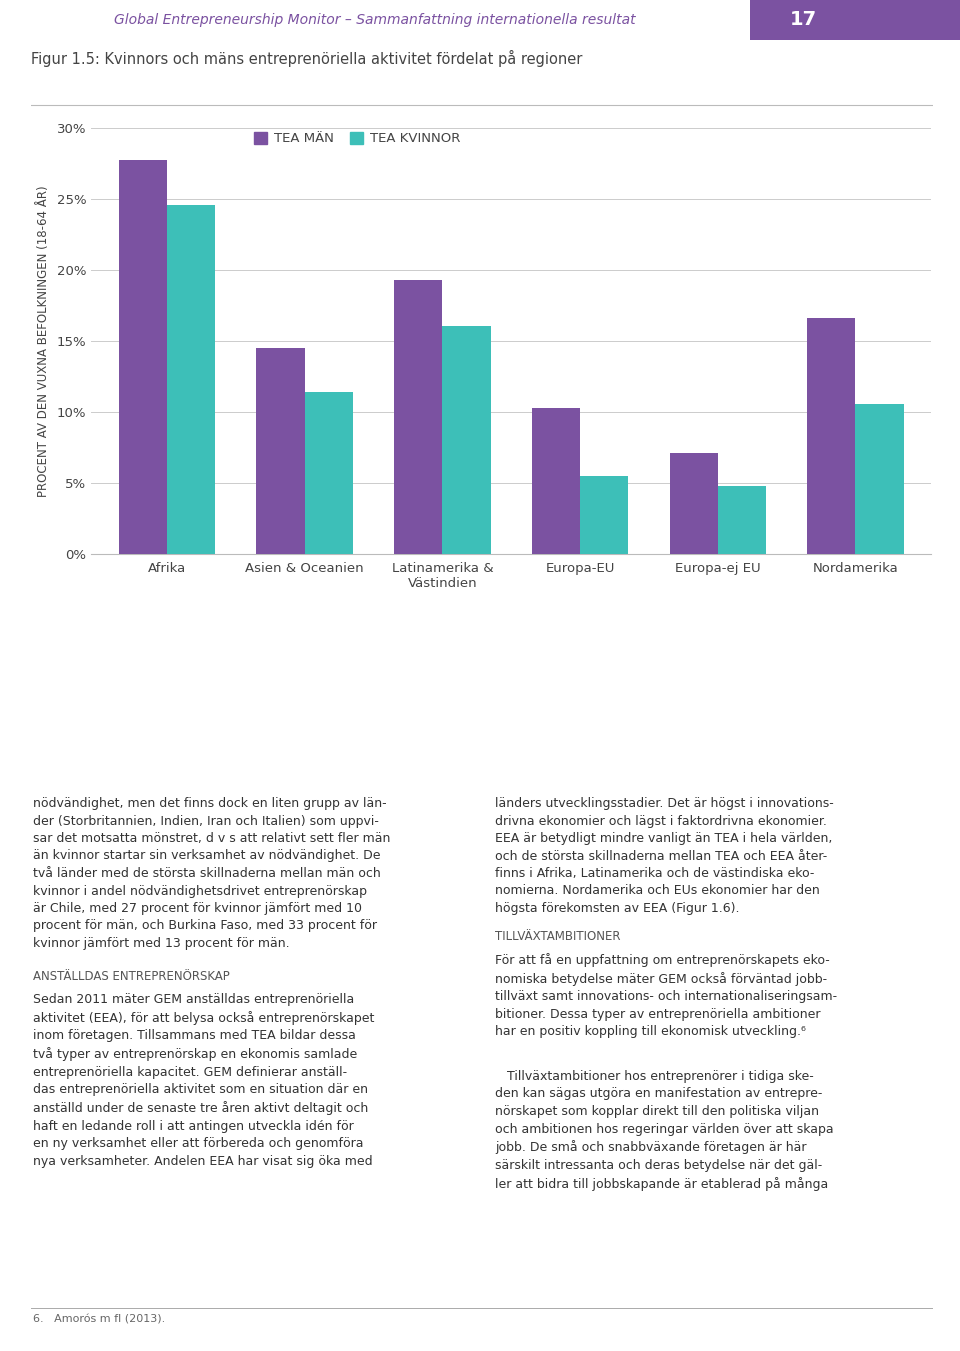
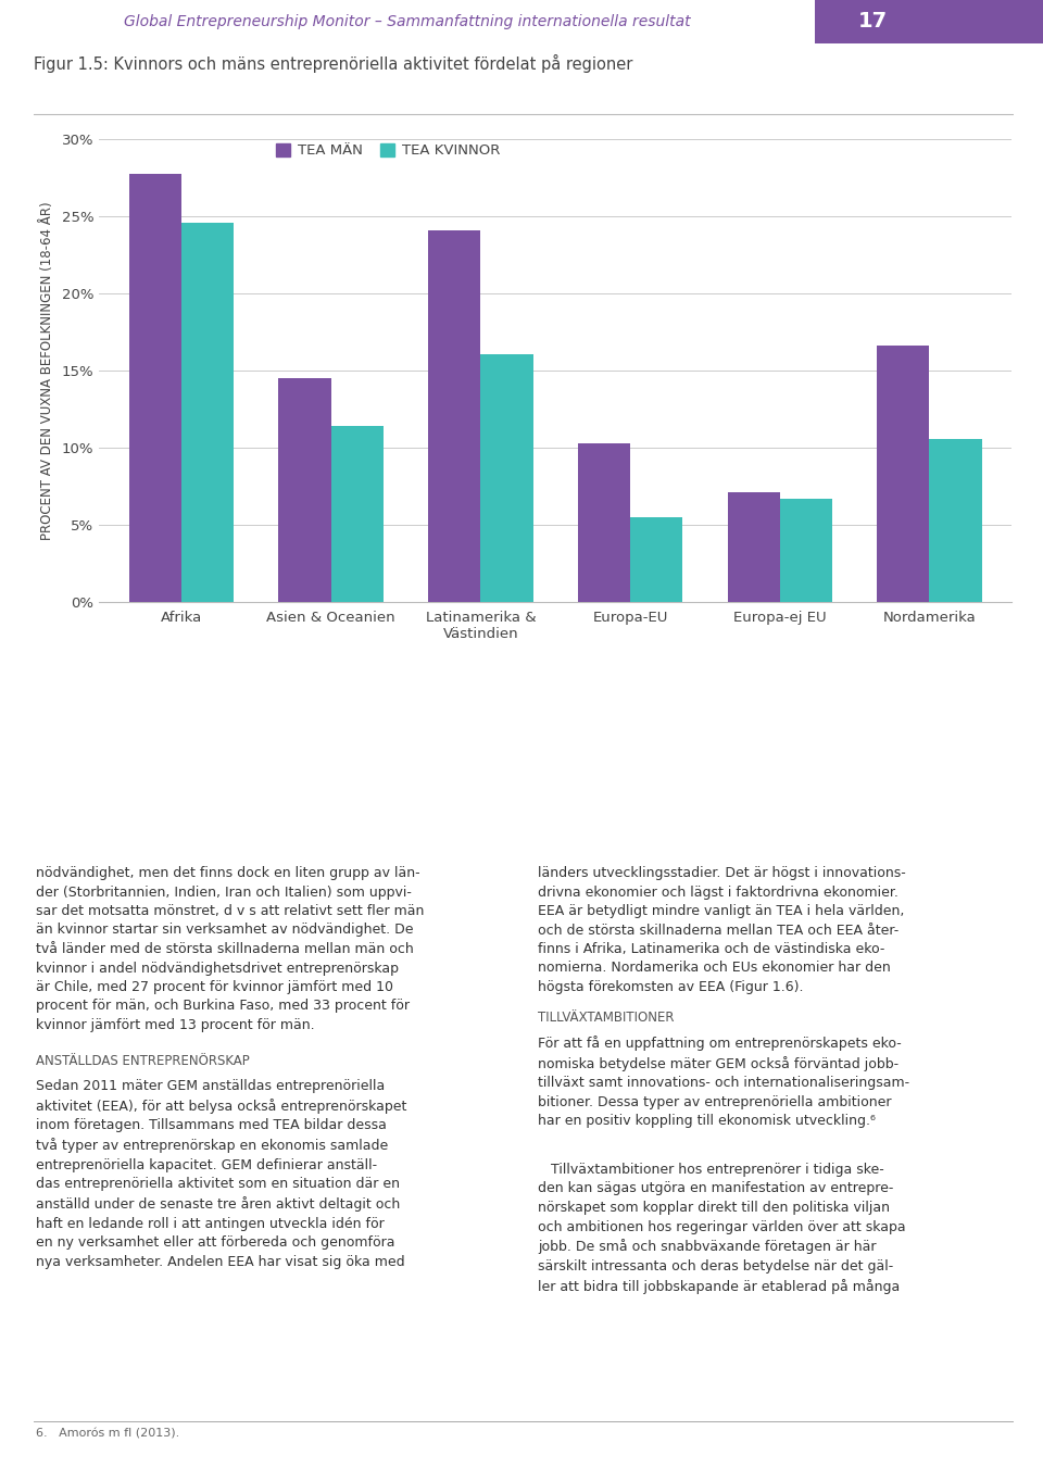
TEA MÄN/Latinamerika & Västindien: 19.3% -> 24.1%
TEA KVINNOR/Europa-ej EU: 4.8% -> 6.7%
